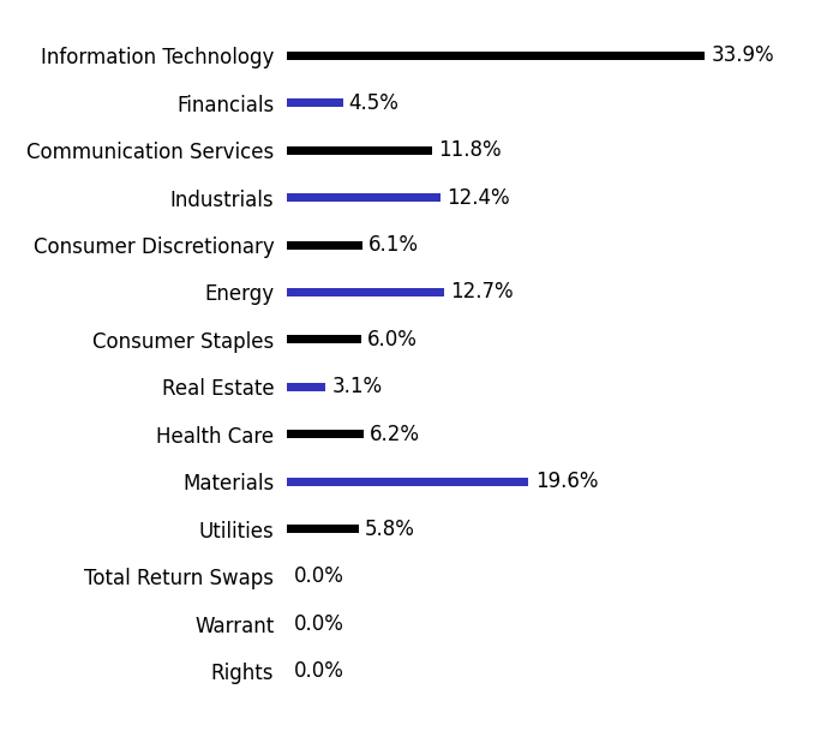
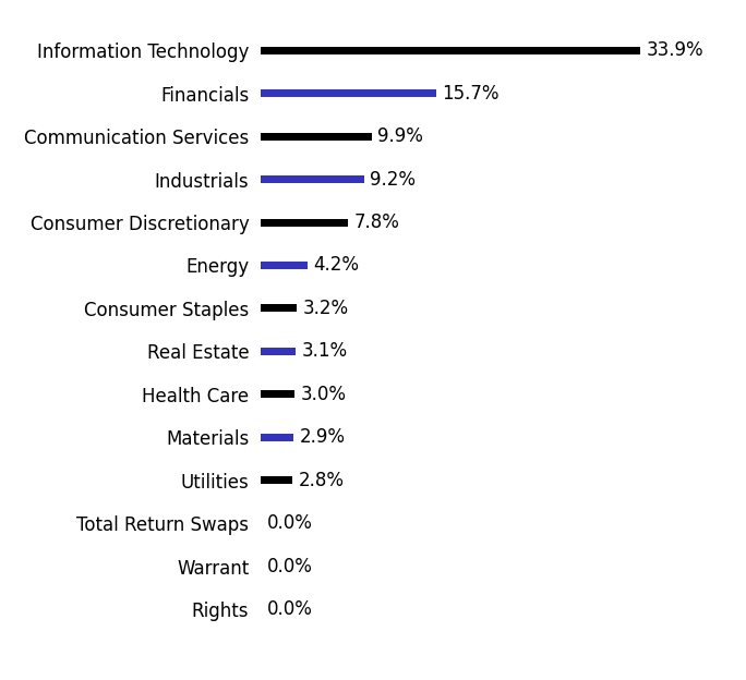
Financials: 4.5% -> 15.7%
Communication Services: 11.8% -> 9.9%
Industrials: 12.4% -> 9.2%
Consumer Discretionary: 6.1% -> 7.8%
Energy: 12.7% -> 4.2%
Consumer Staples: 6.0% -> 3.2%
Health Care: 6.2% -> 3.0%
Materials: 19.6% -> 2.9%
Utilities: 5.8% -> 2.8%
